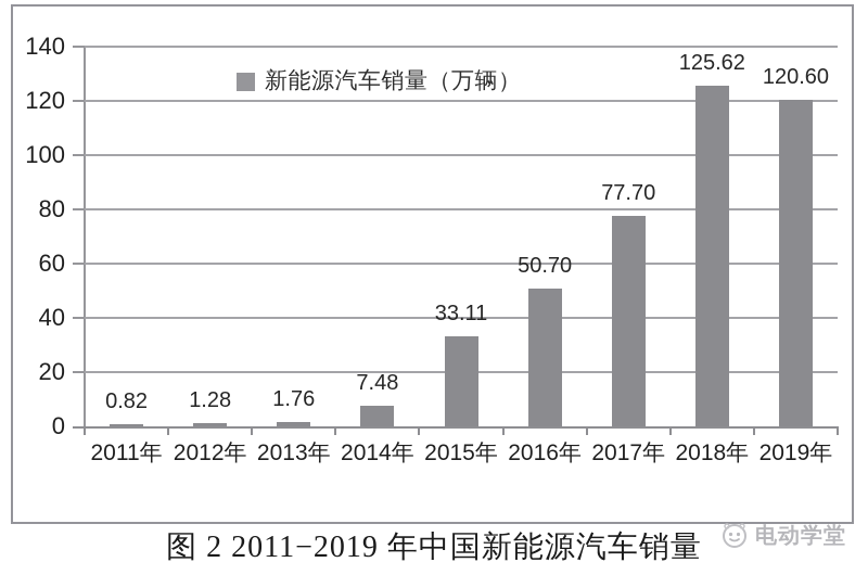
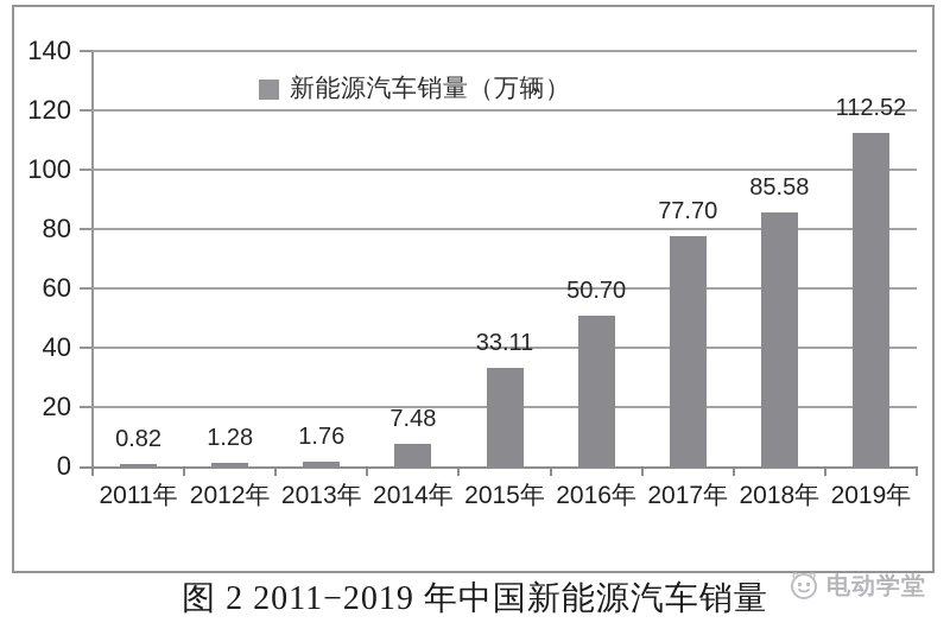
2018年: 125.62 -> 85.58
2019年: 120.60 -> 112.52
